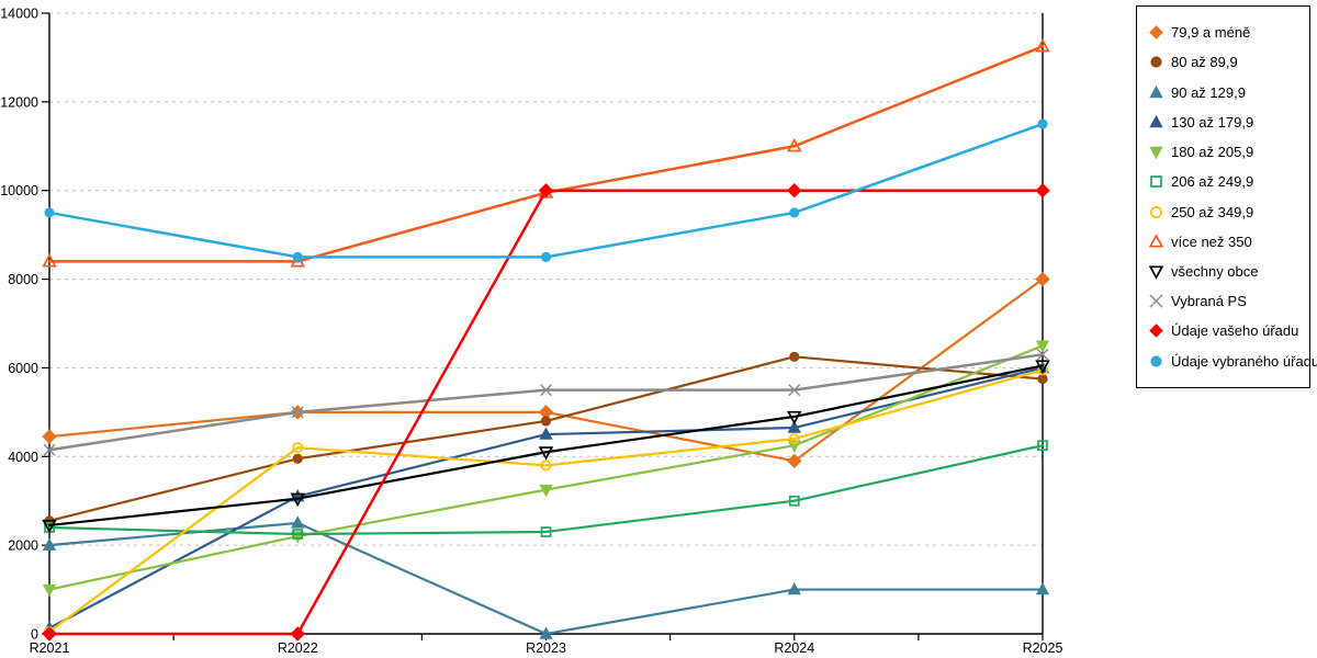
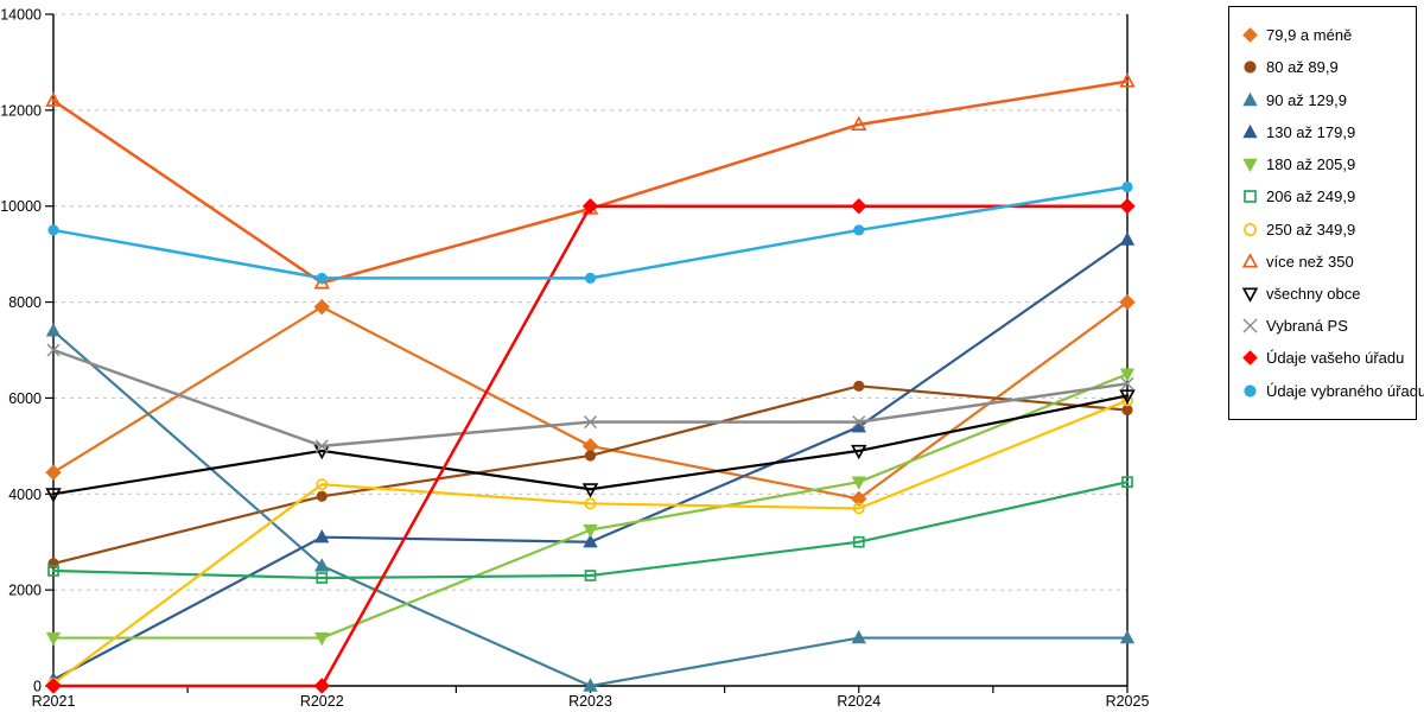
90 až 129,9/R2021: 2000 -> 7400
více než 350/R2021: 8400 -> 12200
všechny obce/R2021: 2400 -> 4000
Vybraná PS/R2021: 4200 -> 7000
79,9 a méně/R2022: 5000 -> 7900
180 až 205,9/R2022: 2200 -> 1000
všechny obce/R2022: 3000 -> 4900
130 až 179,9/R2023: 4500 -> 3000
130 až 179,9/R2024: 4600 -> 5400
250 až 349,9/R2024: 4400 -> 3700
více než 350/R2024: 11000 -> 11700
130 až 179,9/R2025: 6000 -> 9300
více než 350/R2025: 13200 -> 12600
Údaje vybraného úřadu/R2025: 11500 -> 10400
